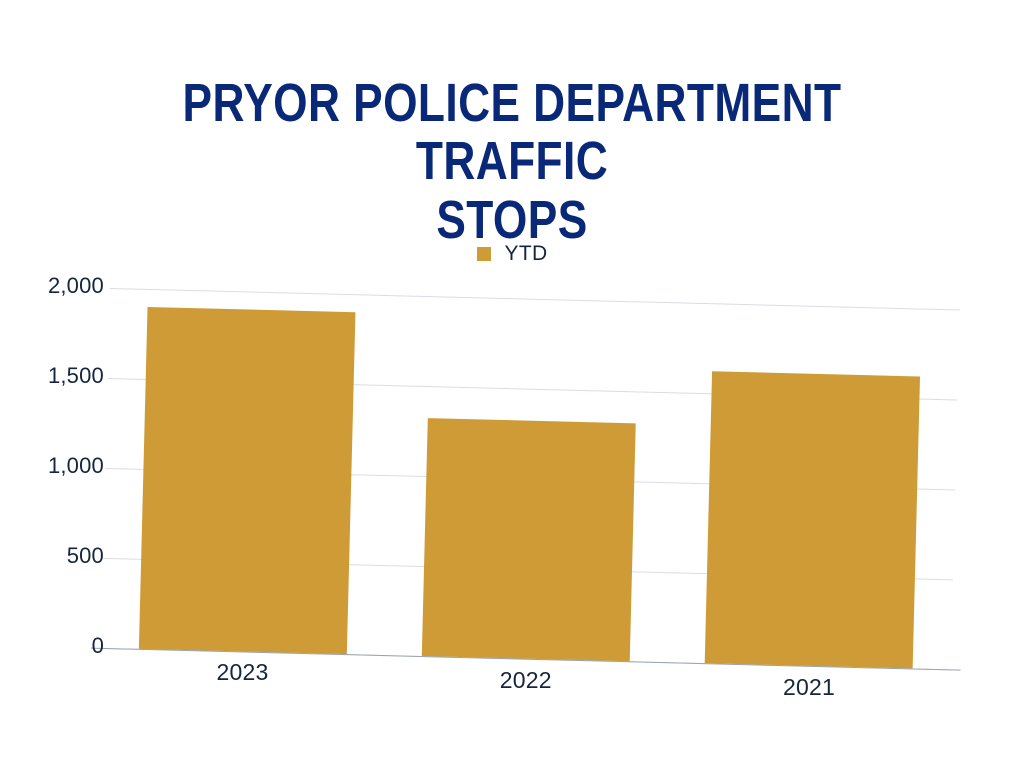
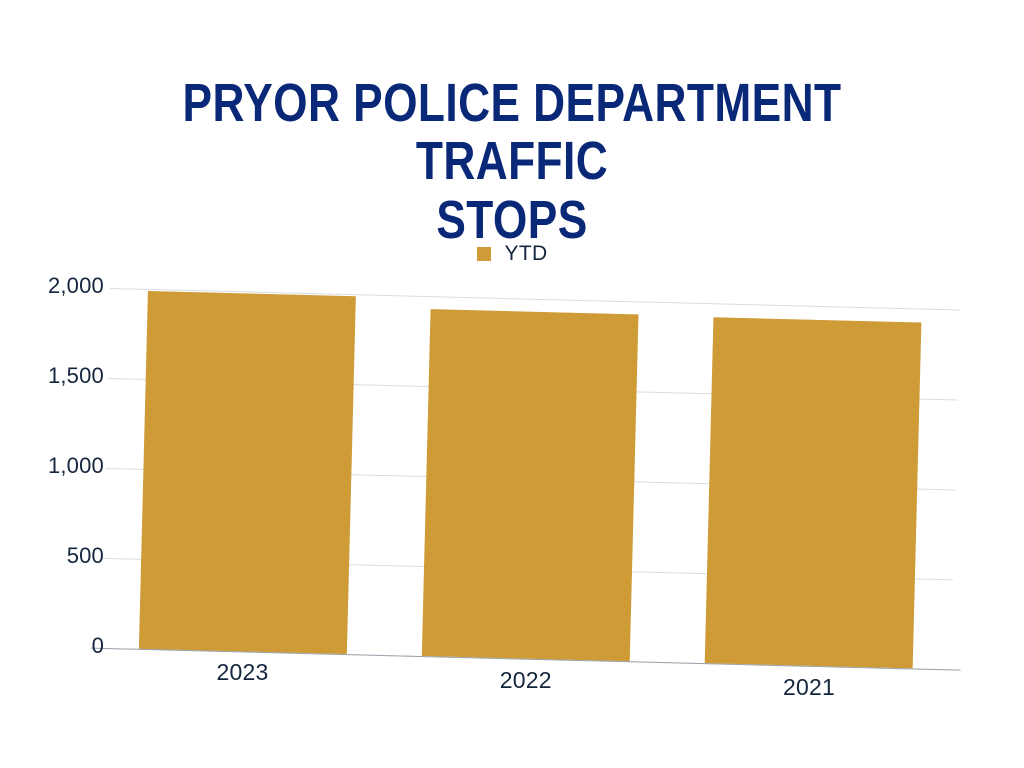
2023: 1900 -> 1990
2022: 1320 -> 1930
2021: 1620 -> 1920
